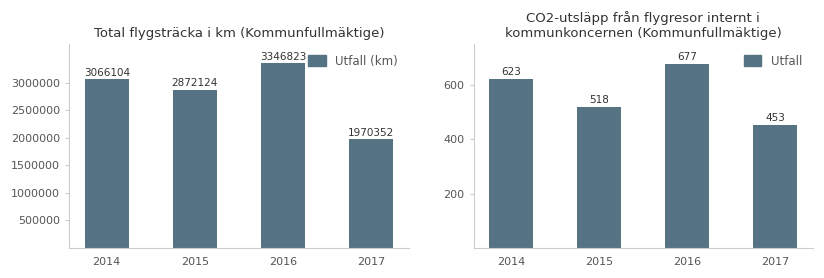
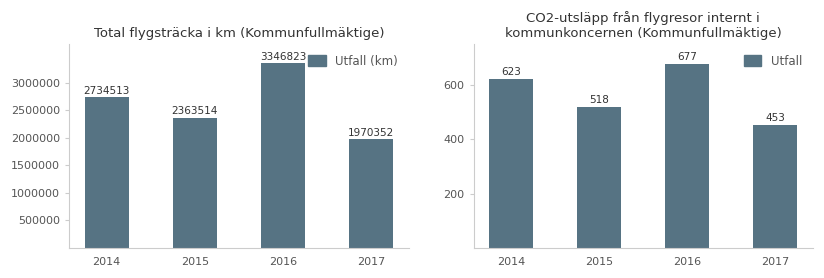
Total flygsträcka i km (Kommunfullmäktige)/2014: 3066104 -> 2734513
Total flygsträcka i km (Kommunfullmäktige)/2015: 2872124 -> 2363514
